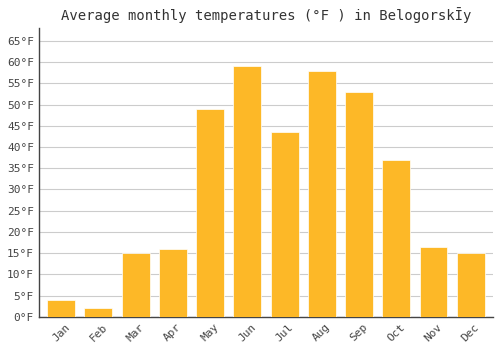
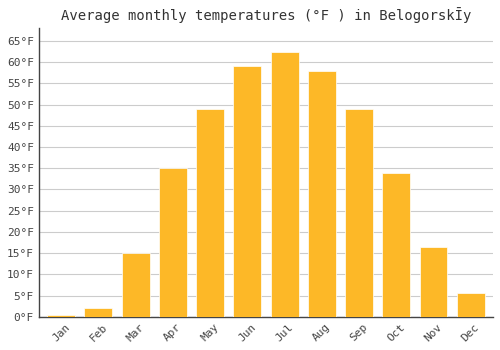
Jan: 4.0°F -> 0.5°F
Apr: 16.0°F -> 35.0°F
Jul: 43.5°F -> 62.5°F
Sep: 53.0°F -> 49.0°F
Oct: 37.0°F -> 34.0°F
Dec: 15.0°F -> 5.5°F
